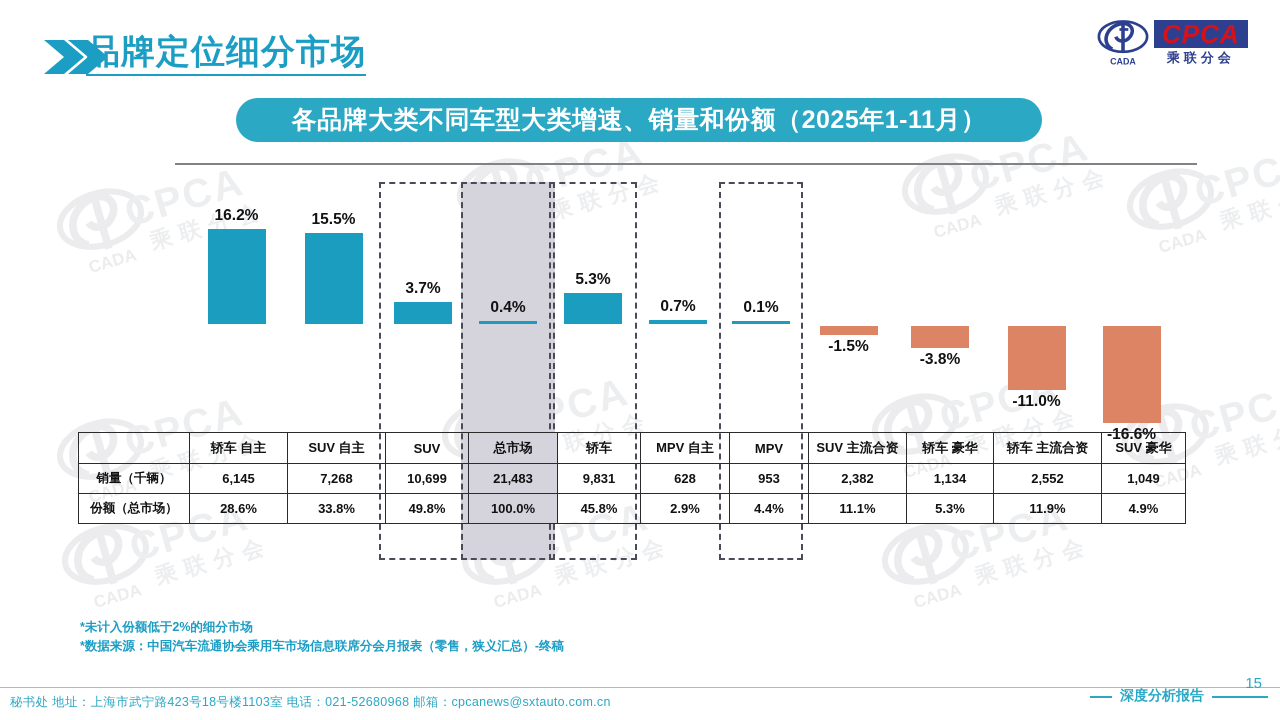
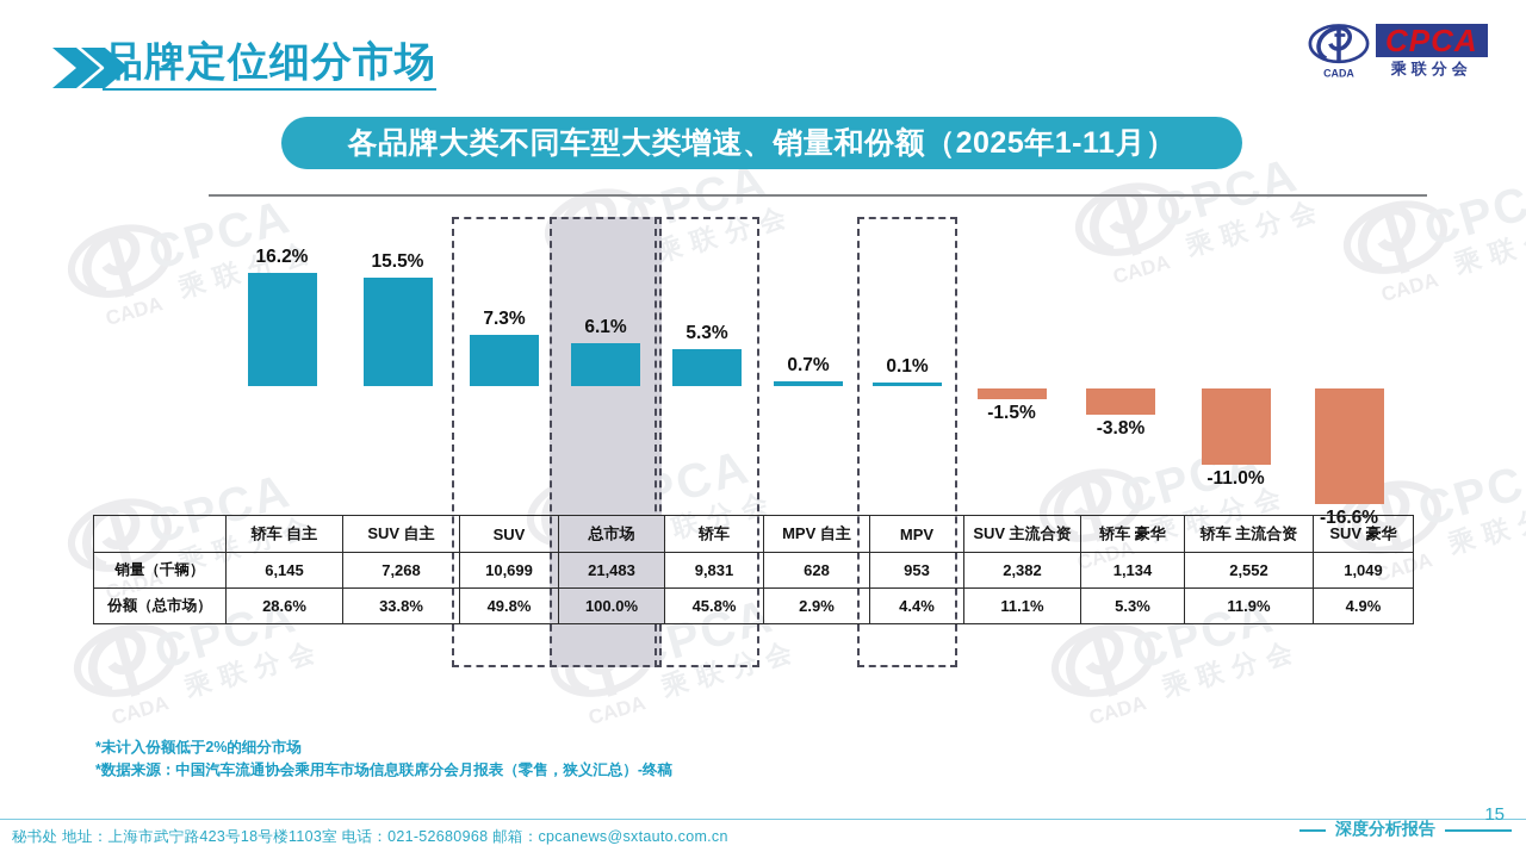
SUV: 3.7% -> 7.3%
总市场: 0.4% -> 6.1%
